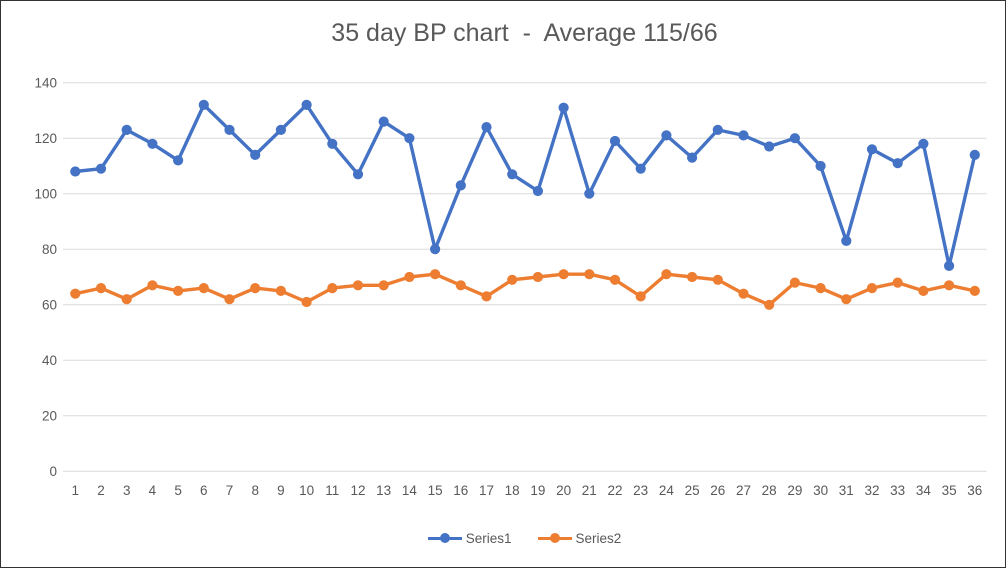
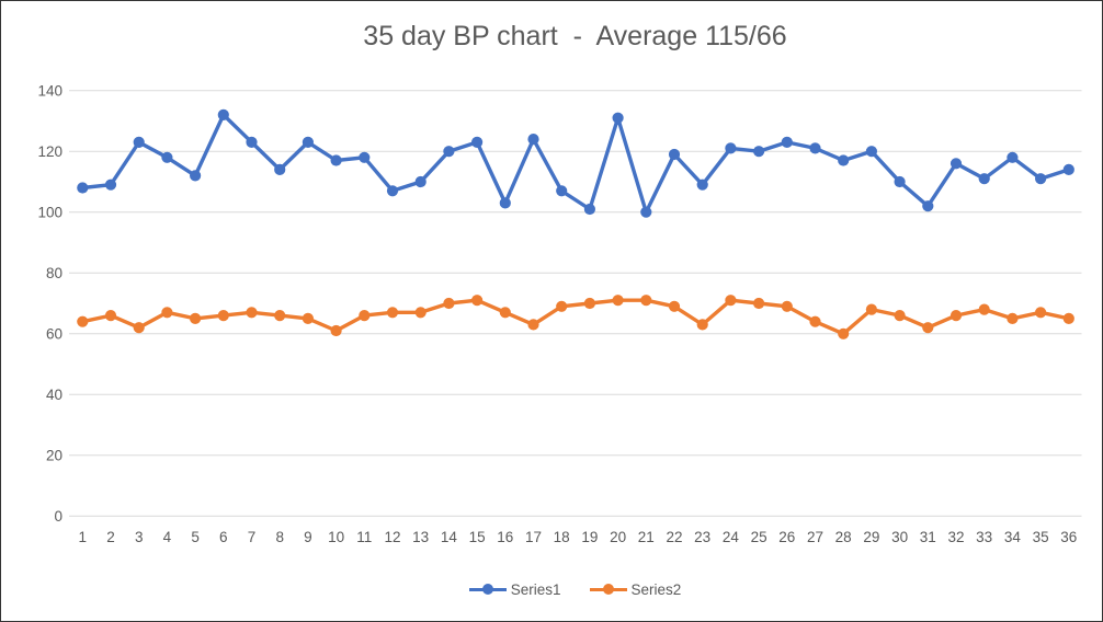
Series2/7: 62 -> 67
Series1/10: 132 -> 117
Series1/13: 126 -> 110
Series1/15: 80 -> 123
Series1/25: 113 -> 120
Series1/31: 83 -> 102
Series1/35: 74 -> 111
